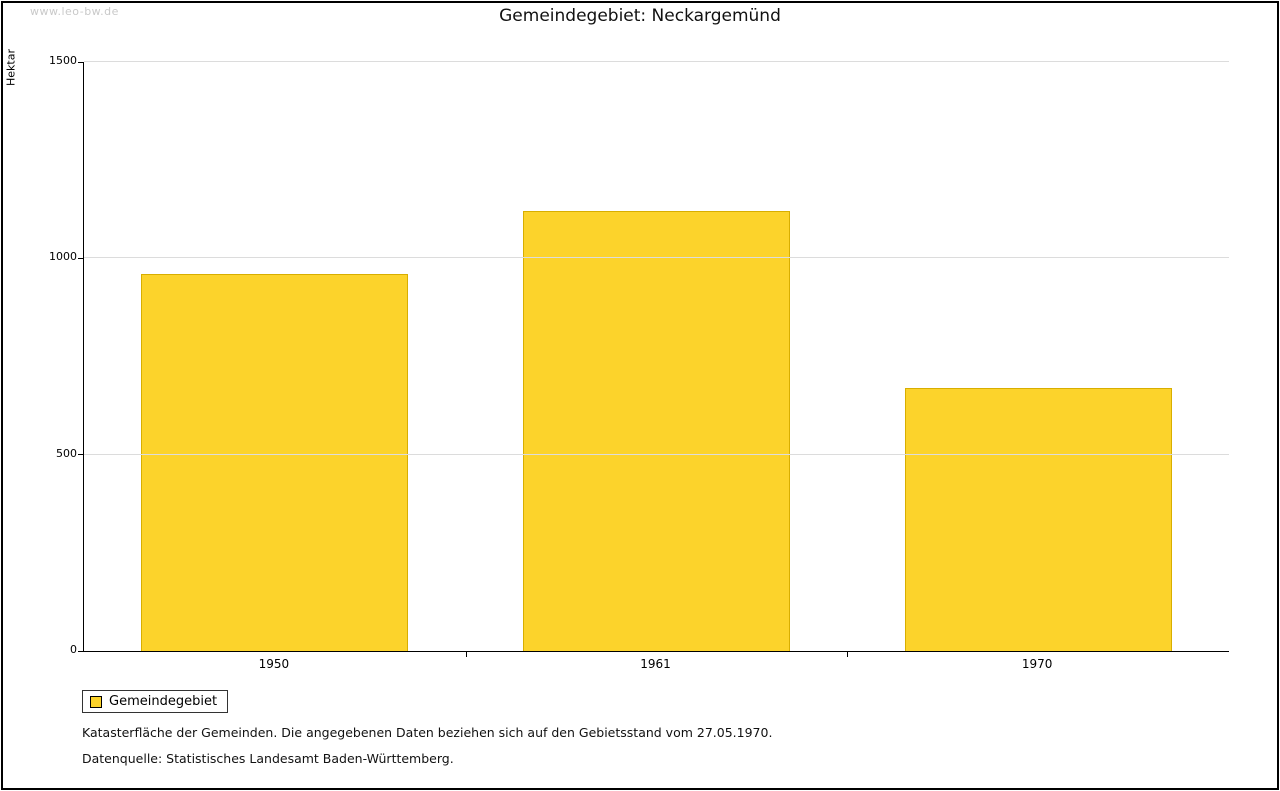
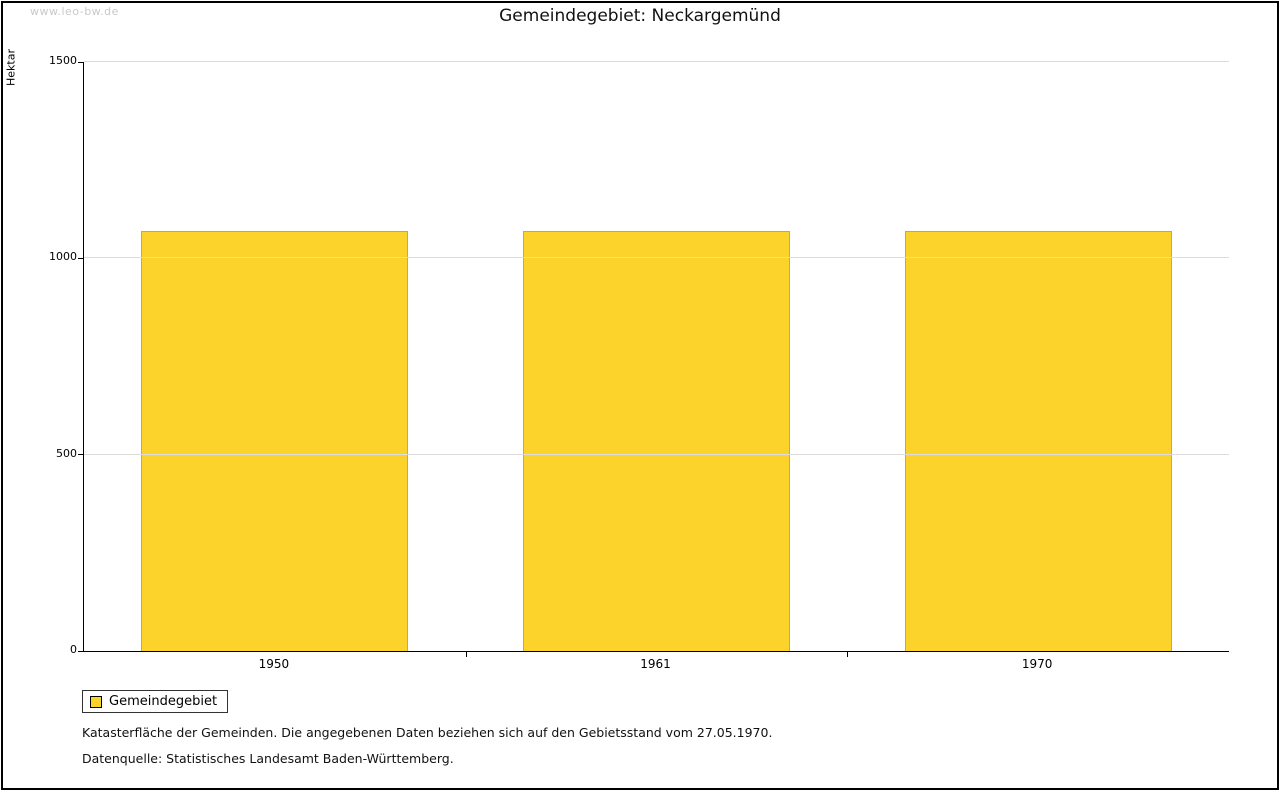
1950: 960 -> 1070
1961: 1120 -> 1070
1970: 670 -> 1070
